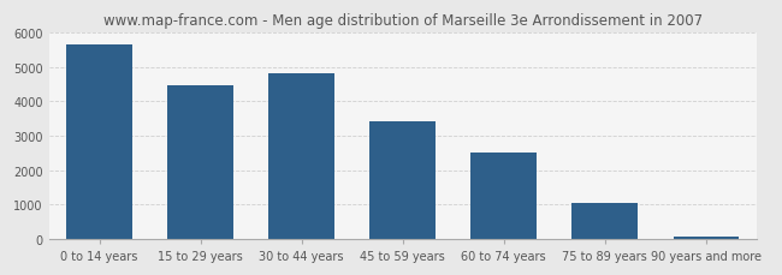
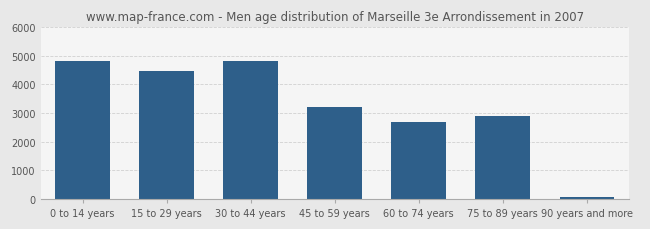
0 to 14 years: 5650 -> 4800
45 to 59 years: 3430 -> 3200
60 to 74 years: 2520 -> 2700
75 to 89 years: 1060 -> 2900
